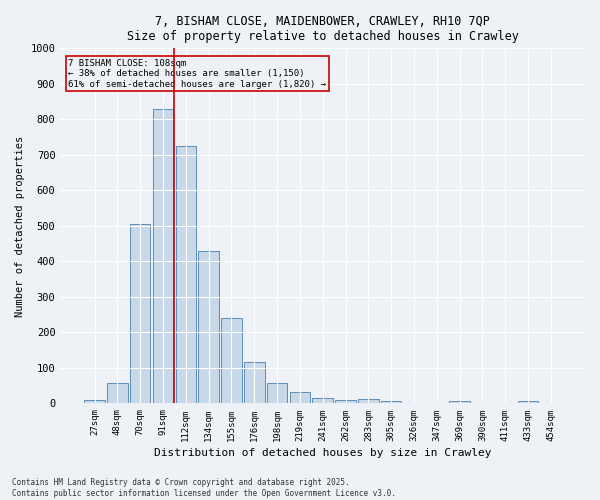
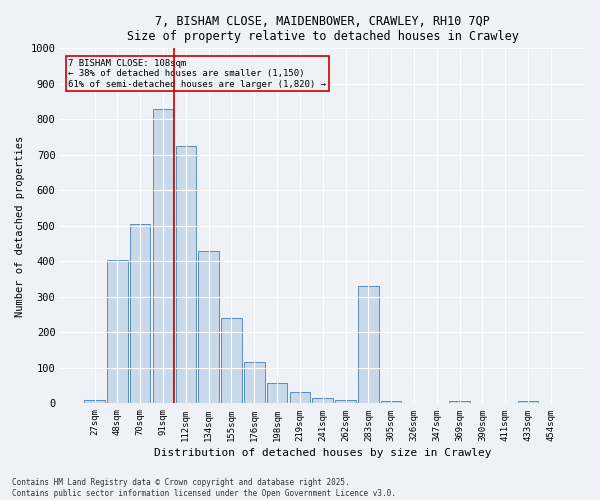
48sqm: 57 -> 405
283sqm: 13 -> 330
